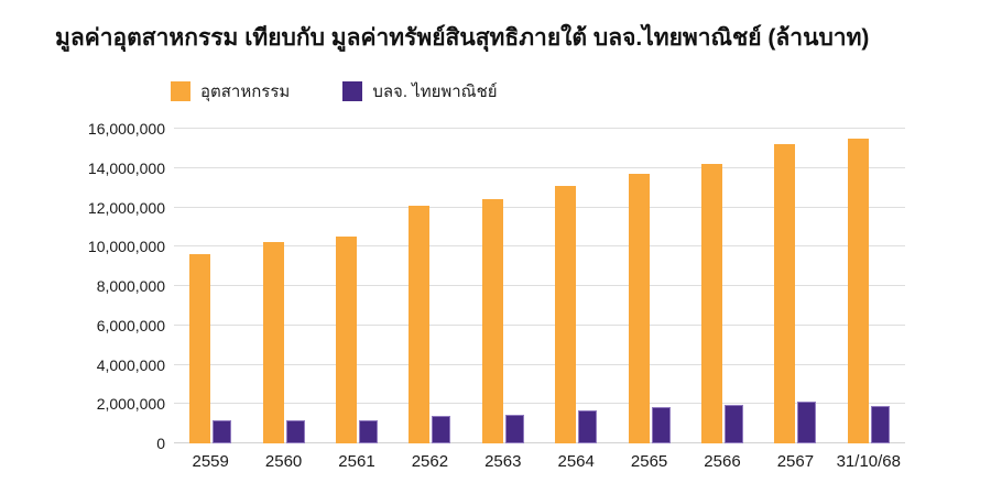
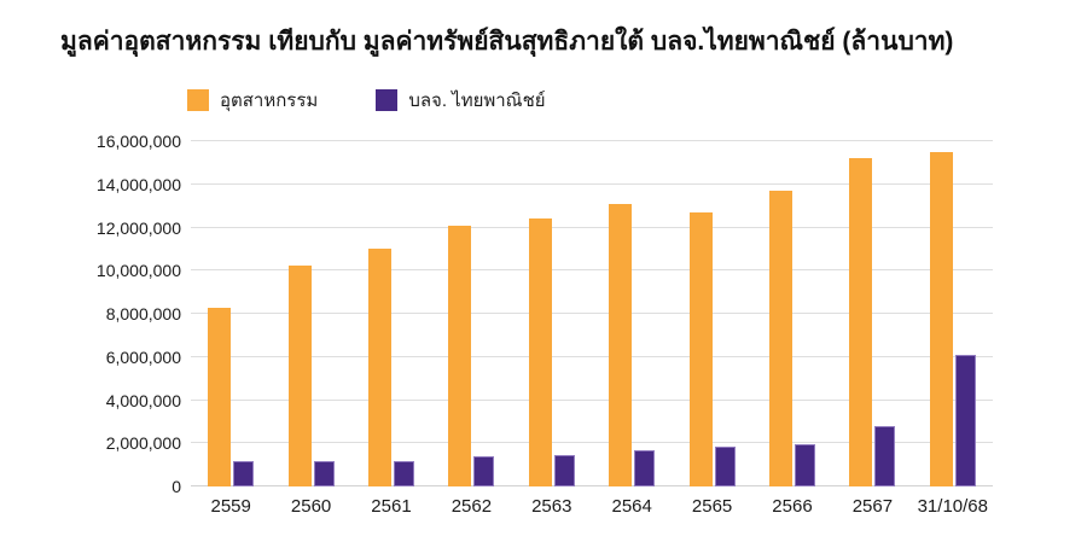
อุตสาหกรรม/2559: 9600000 -> 8300000
อุตสาหกรรม/2561: 10500000 -> 11000000
อุตสาหกรรม/2565: 13700000 -> 12700000
อุตสาหกรรม/2566: 14200000 -> 13700000
บลจ. ไทยพาณิชย์/2567: 2200000 -> 2800000
บลจ. ไทยพาณิชย์/31/10/68: 1900000 -> 6100000
